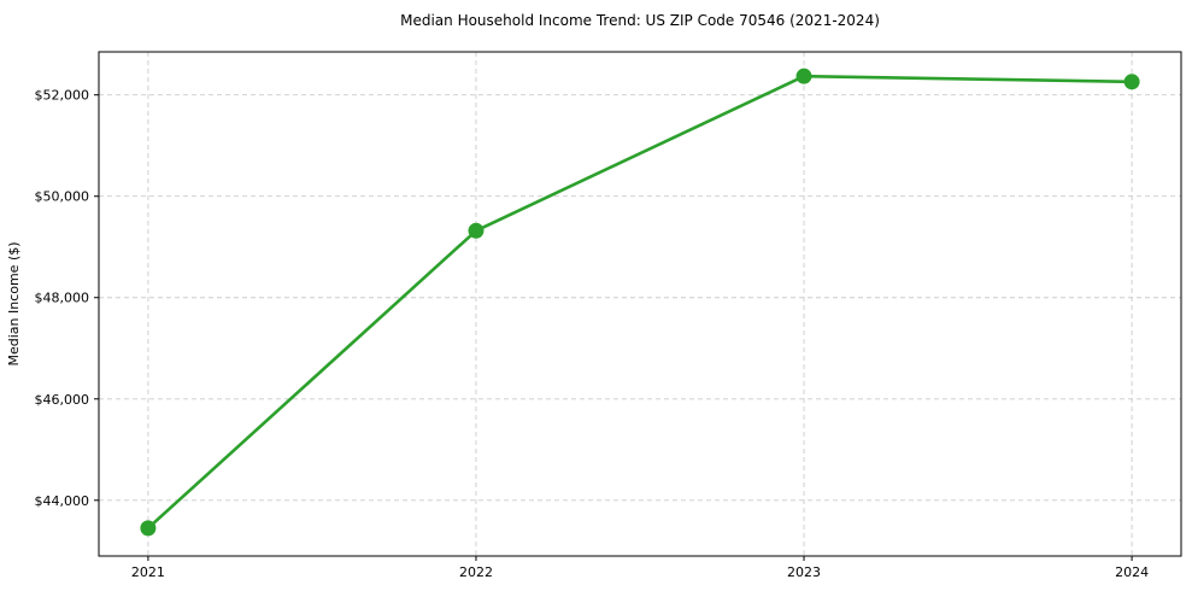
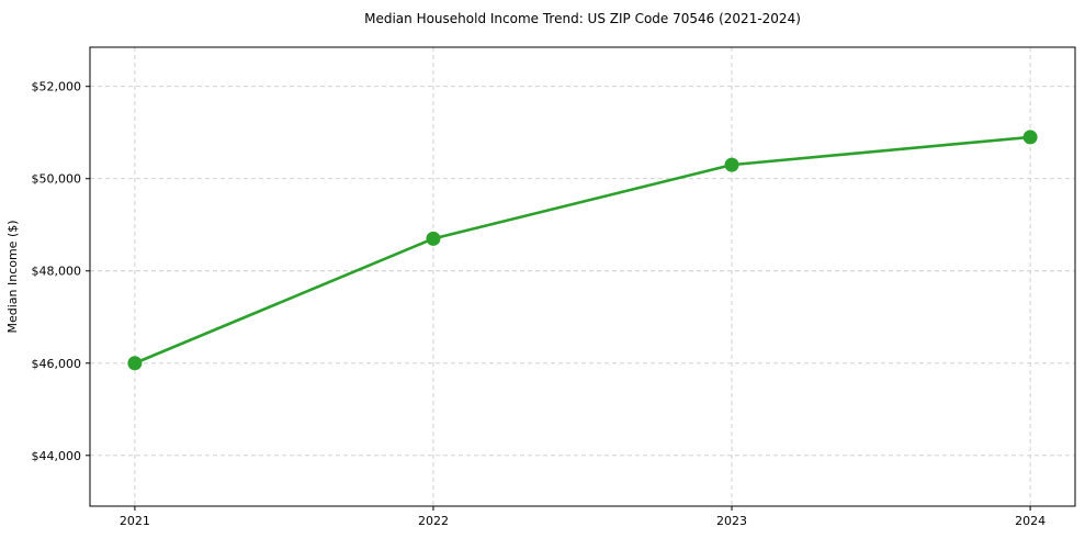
2021: $43400 -> $46000
2022: $49300 -> $48700
2023: $52400 -> $50300
2024: $52300 -> $50900
